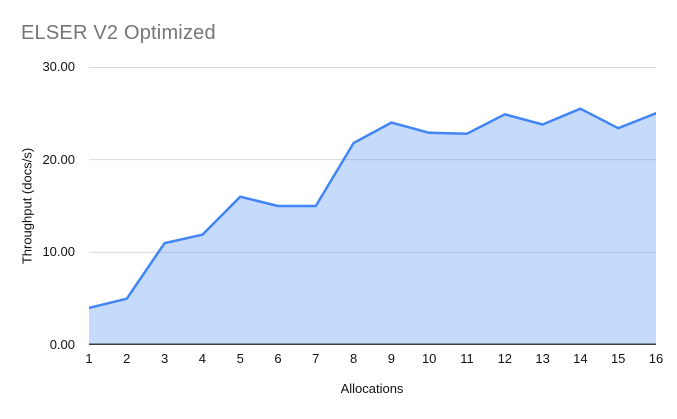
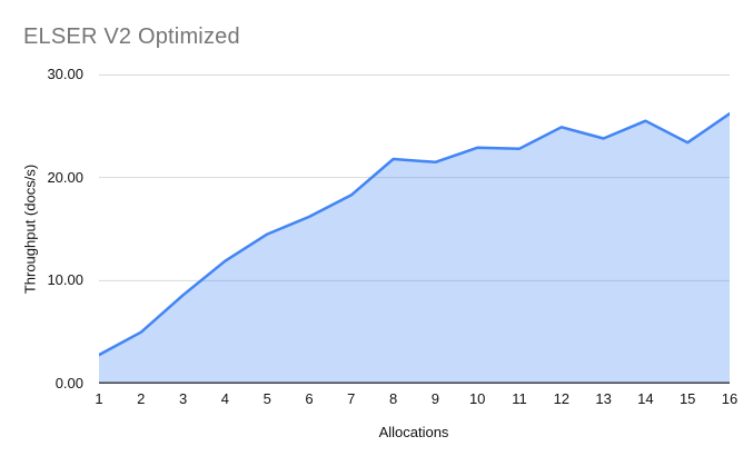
1: 4 -> 3
3: 11 -> 9
5: 16 -> 14
6: 15 -> 16
7: 15 -> 18
9: 24 -> 22
16: 25 -> 26
